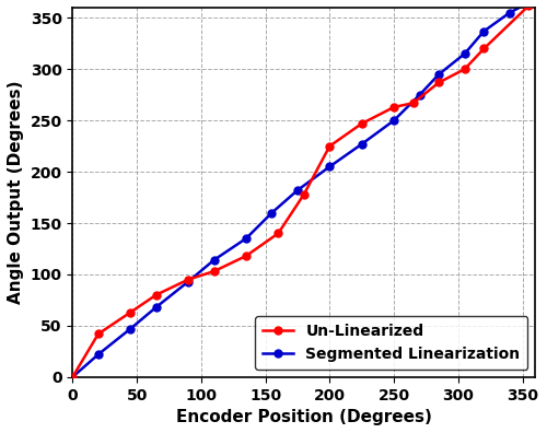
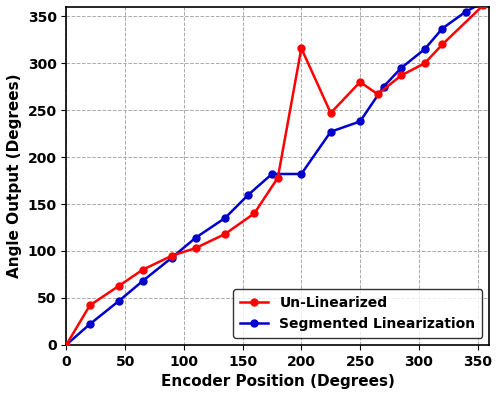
Un-Linearized/200: 225 -> 316
Segmented Linearization/200: 205 -> 182
Un-Linearized/250: 263 -> 280
Segmented Linearization/250: 250 -> 238
